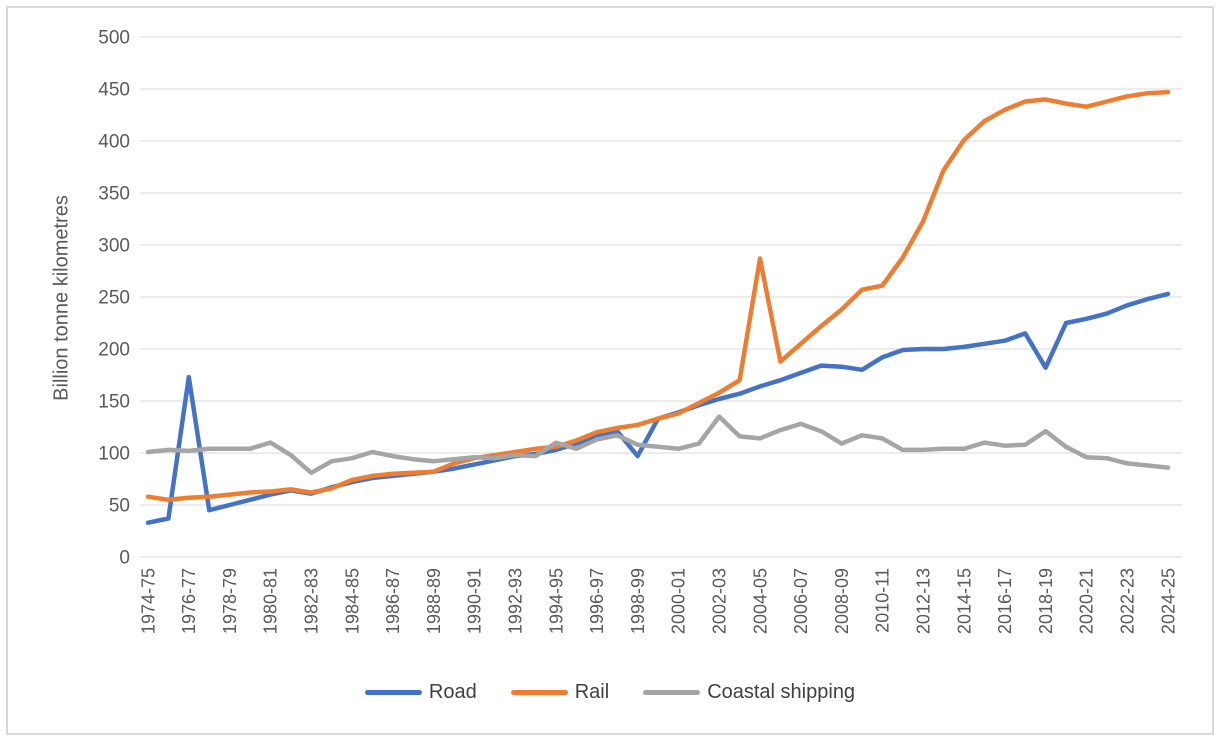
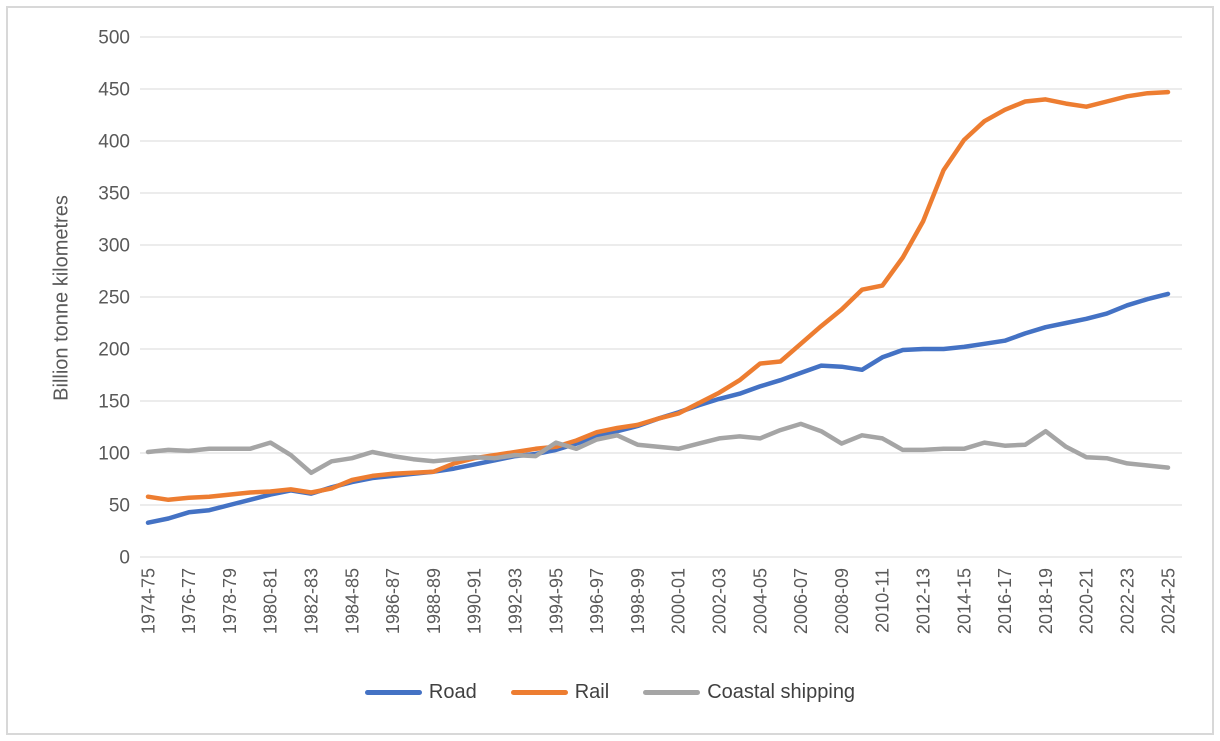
Road/1976-77: 173 -> 43
Road/1998-99: 97 -> 126
Coastal shipping/2002-03: 135 -> 114
Rail/2004-05: 287 -> 186
Road/2018-19: 182 -> 221
